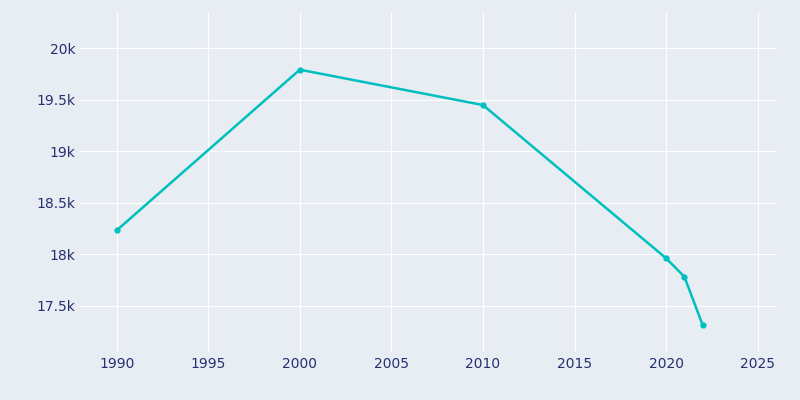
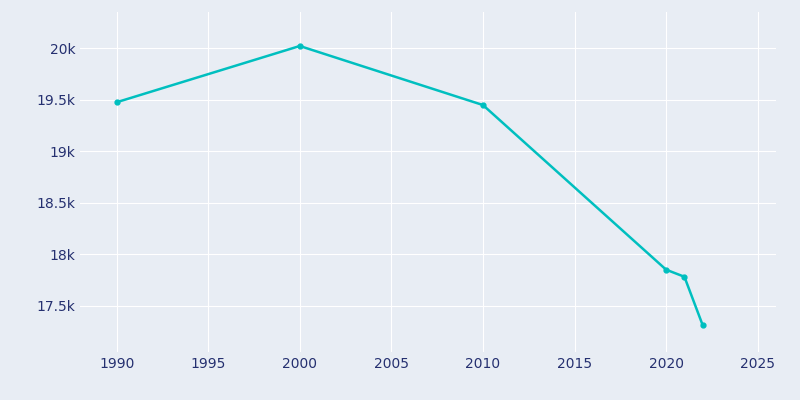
1990: 18.23k -> 19.47k
2000: 19.79k -> 20.02k
2020: 17.96k -> 17.85k
